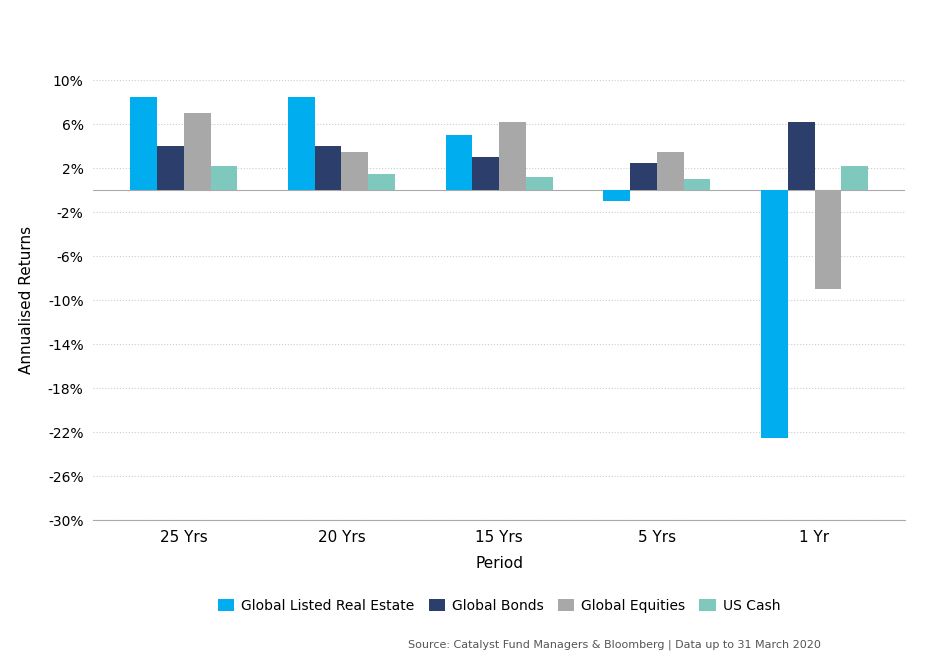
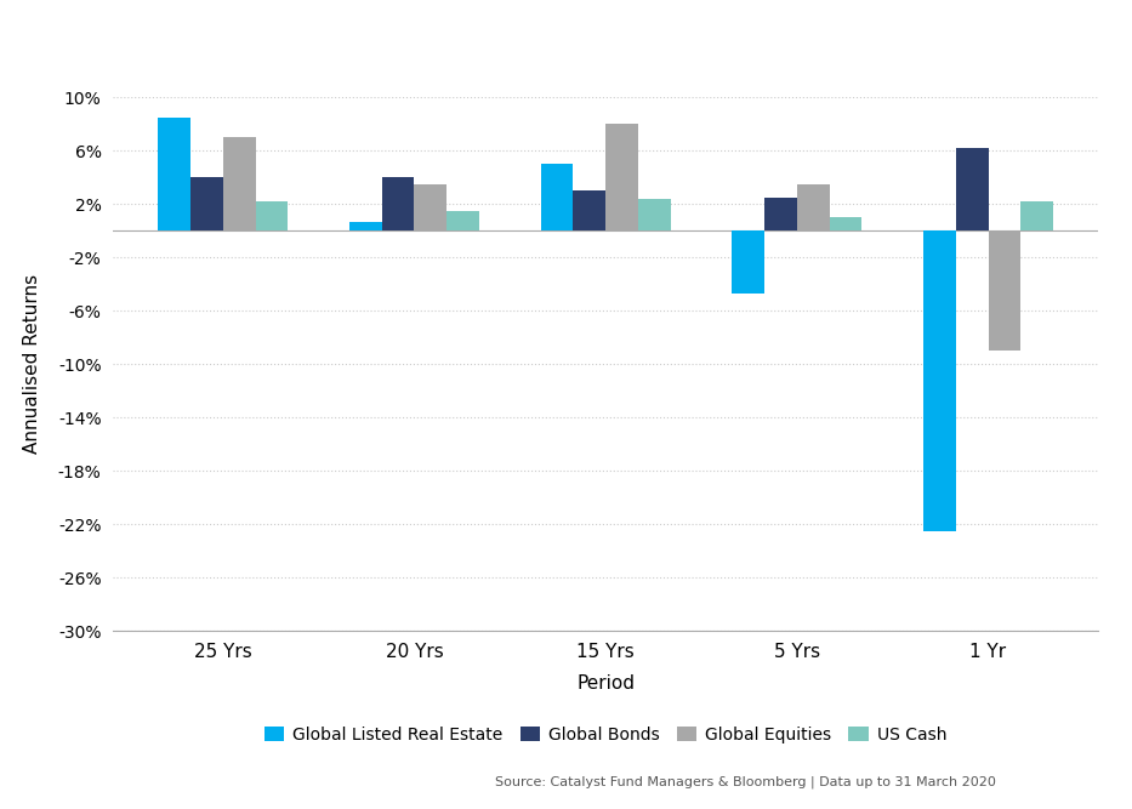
Global Listed Real Estate/20 Yrs: 8.5% -> 0.6%
Global Equities/15 Yrs: 6.2% -> 8.0%
US Cash/15 Yrs: 1.2% -> 2.4%
Global Listed Real Estate/5 Yrs: -1.0% -> -4.7%
